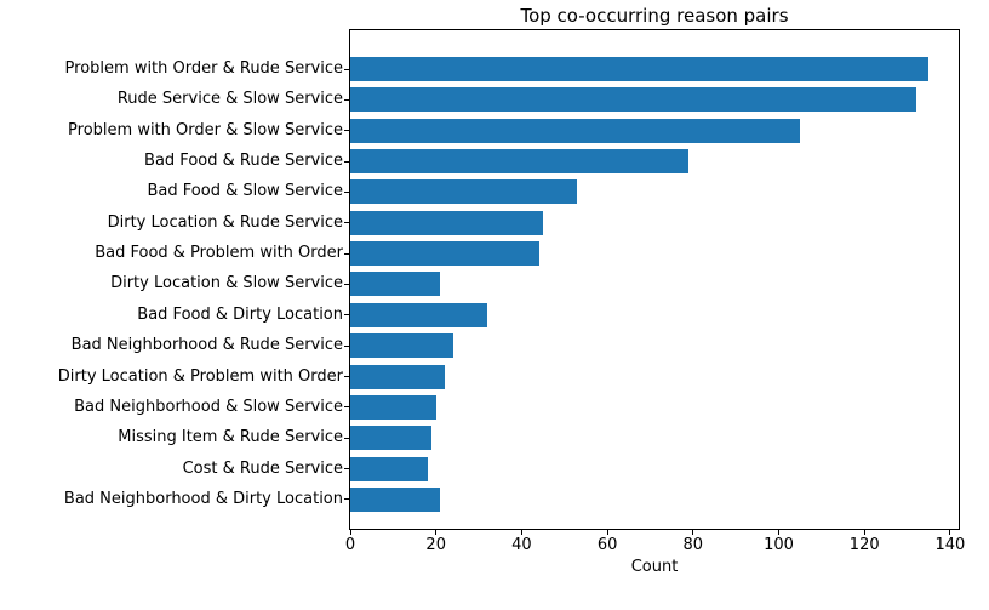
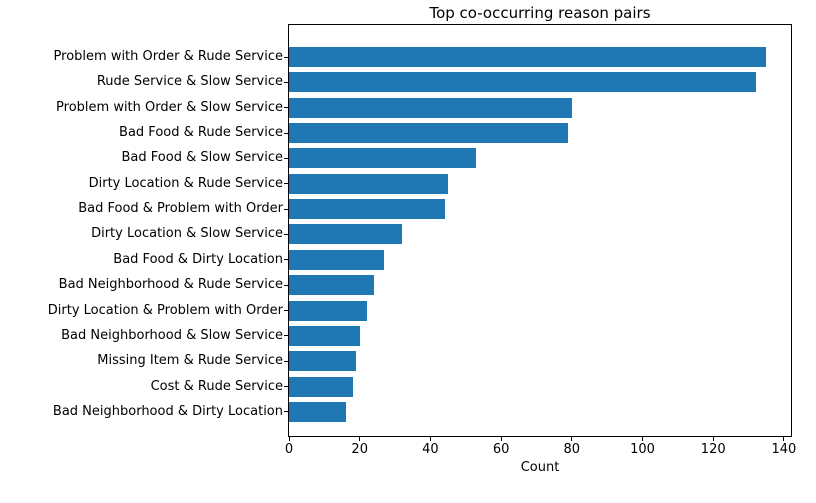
Problem with Order & Slow Service: 105 -> 80
Dirty Location & Slow Service: 21 -> 32
Bad Food & Dirty Location: 32 -> 27
Bad Neighborhood & Dirty Location: 21 -> 16
